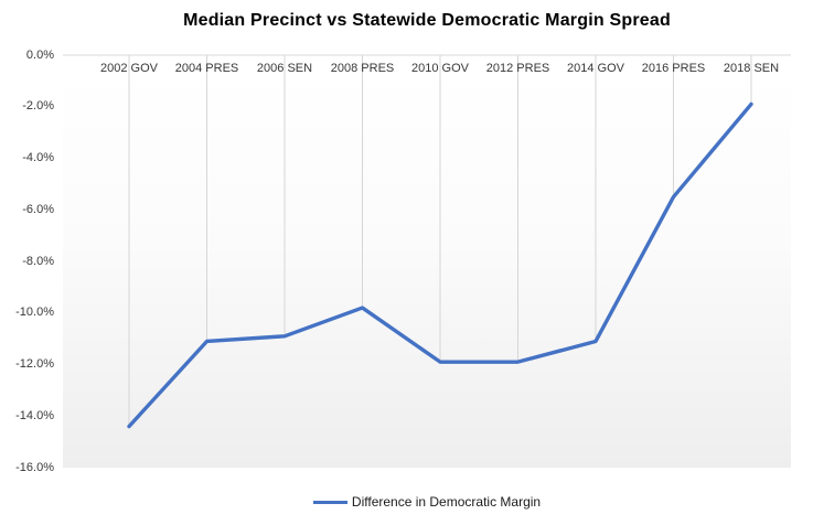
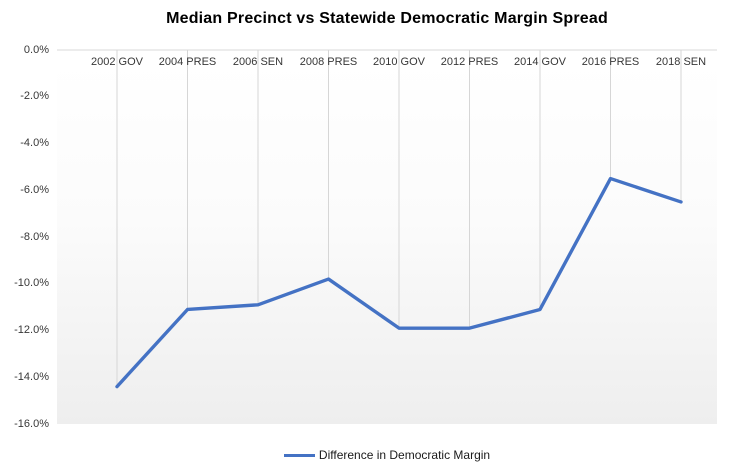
2018 SEN: -1.9% -> -6.5%
